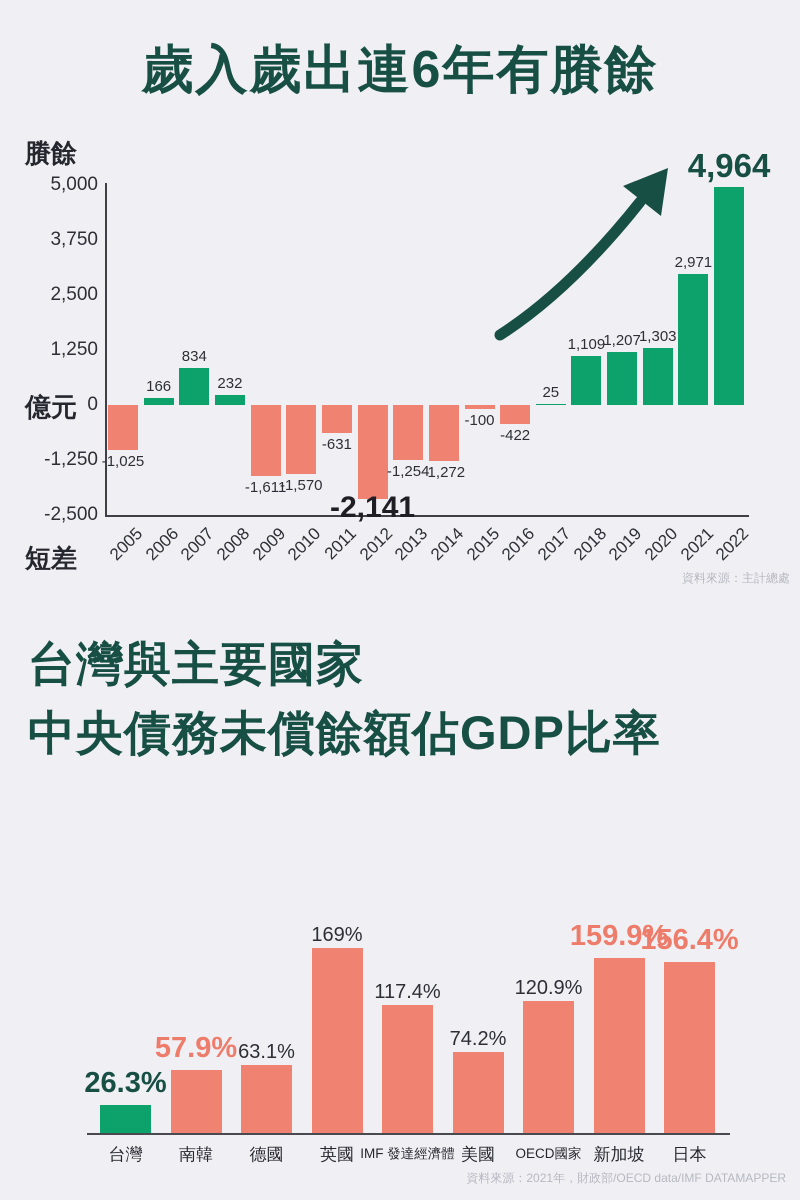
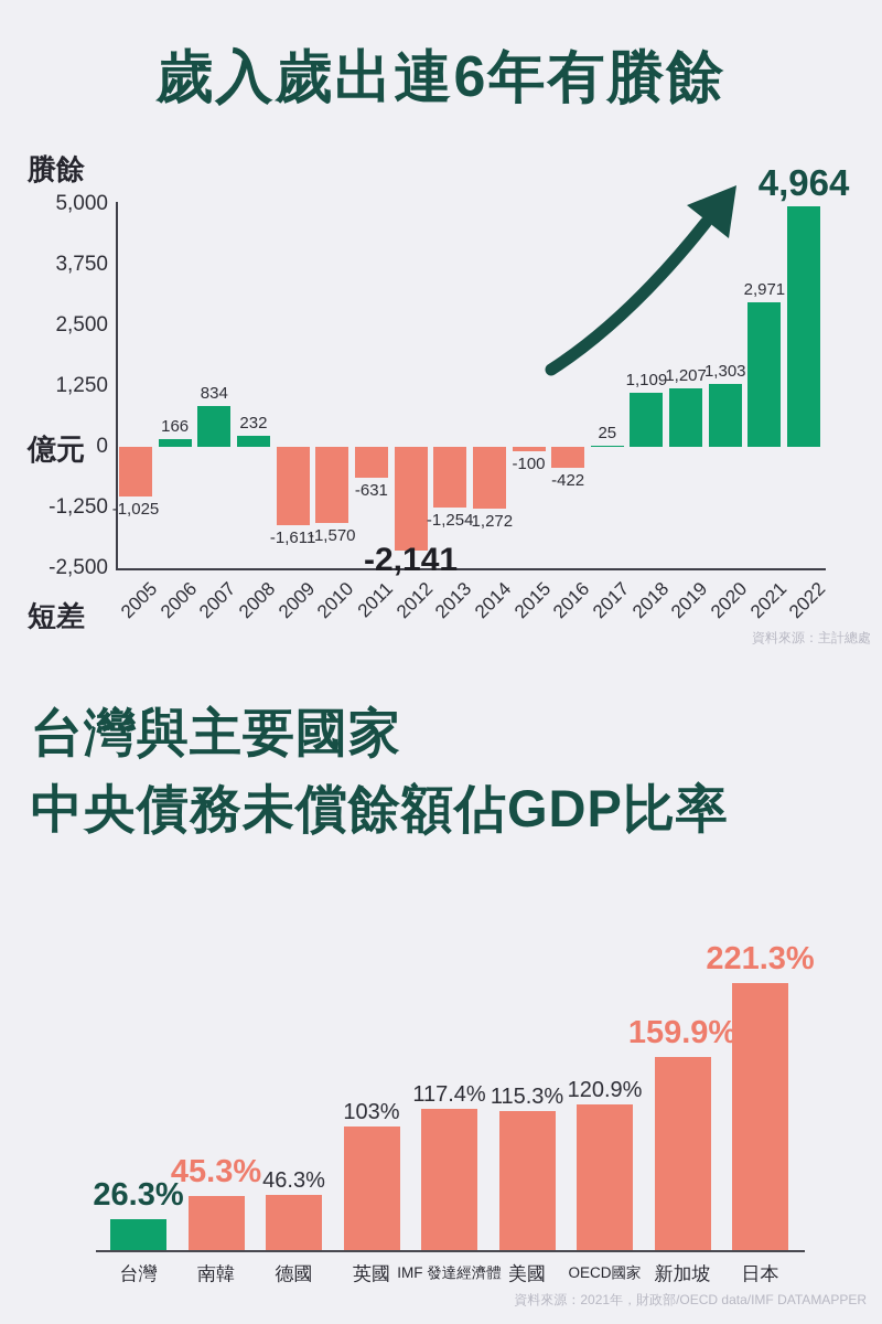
台灣與主要國家中央債務未償餘額佔GDP比率/南韓: 57.9% -> 45.3%
台灣與主要國家中央債務未償餘額佔GDP比率/德國: 63.1% -> 46.3%
台灣與主要國家中央債務未償餘額佔GDP比率/英國: 169% -> 103%
台灣與主要國家中央債務未償餘額佔GDP比率/美國: 74.2% -> 115.3%
台灣與主要國家中央債務未償餘額佔GDP比率/日本: 156.4% -> 221.3%
